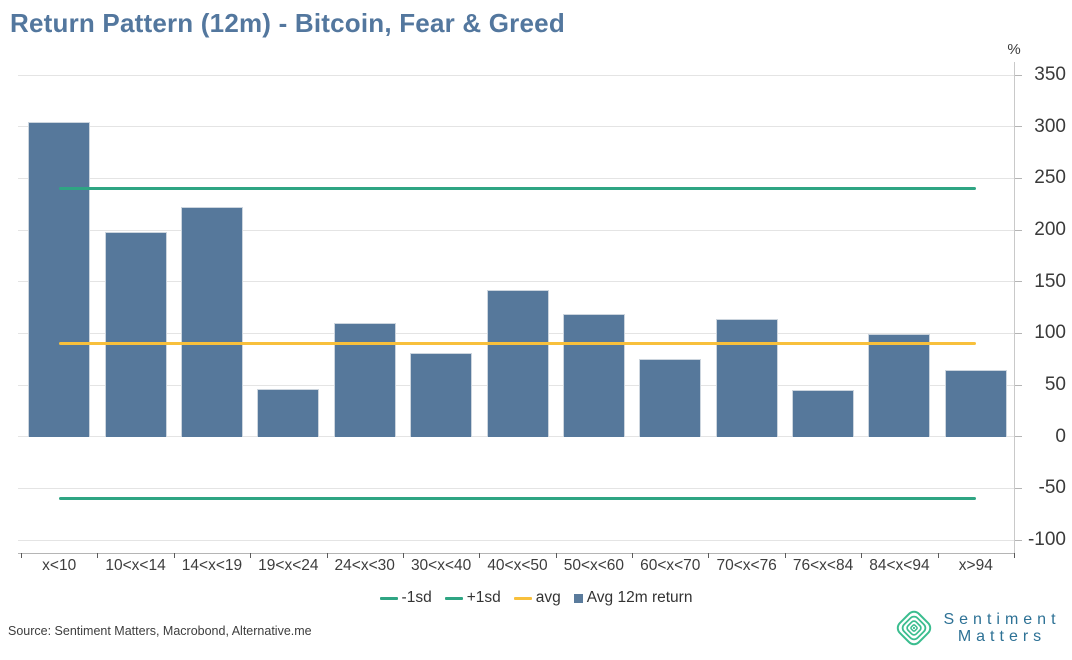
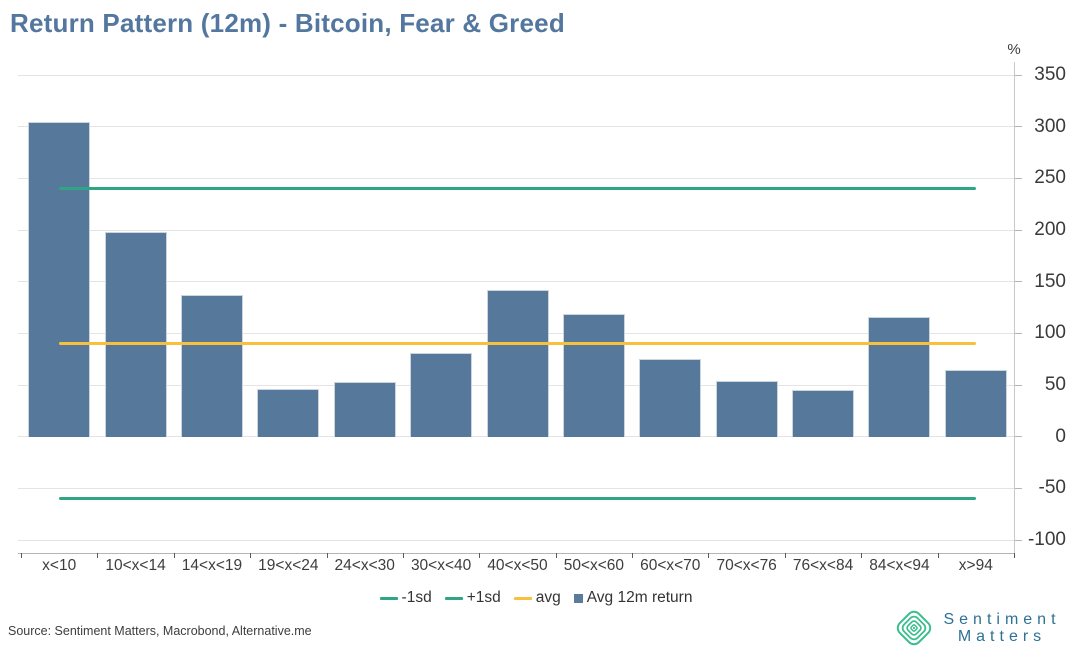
14<x<19: 222 -> 137
24<x<30: 110 -> 53
70<x<76: 114 -> 54
84<x<94: 99 -> 116
